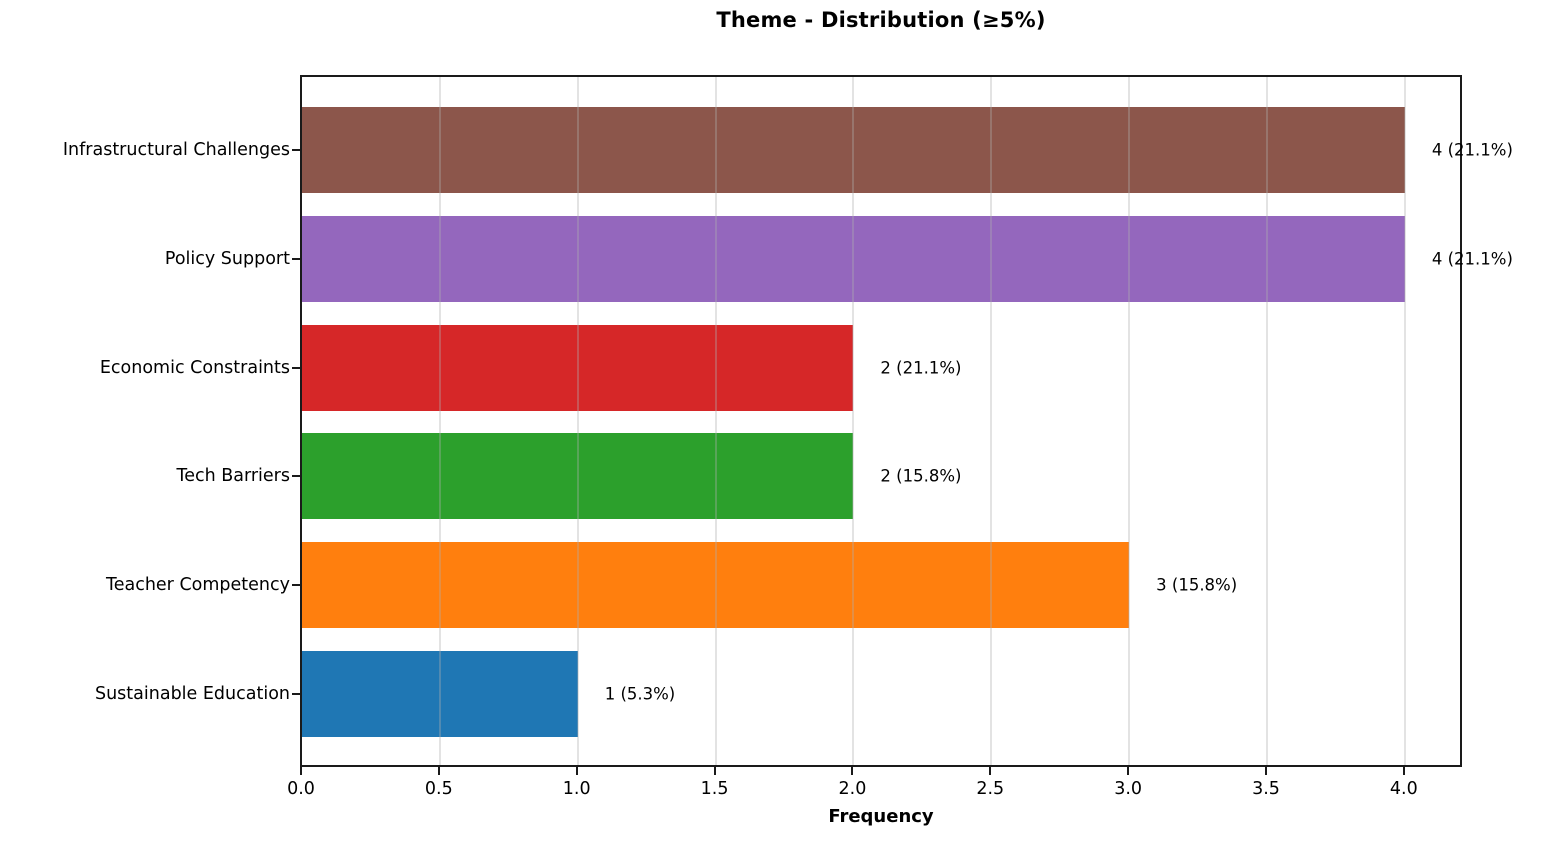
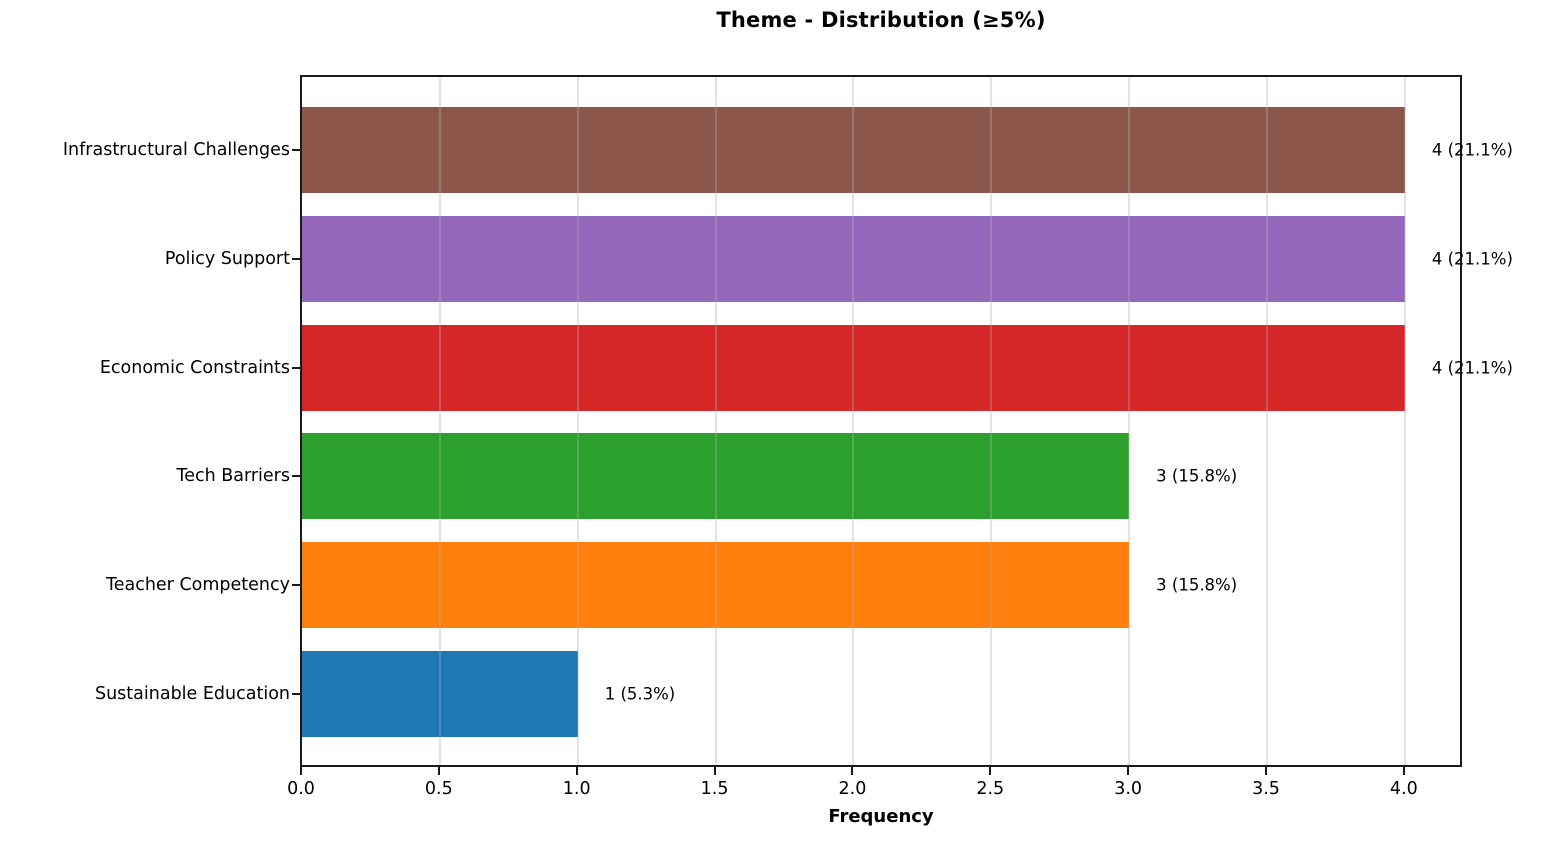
Economic Constraints: 2 -> 4
Tech Barriers: 2 -> 3
